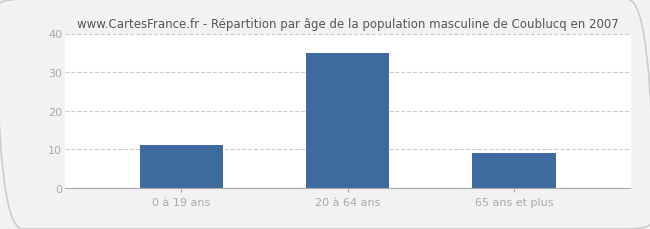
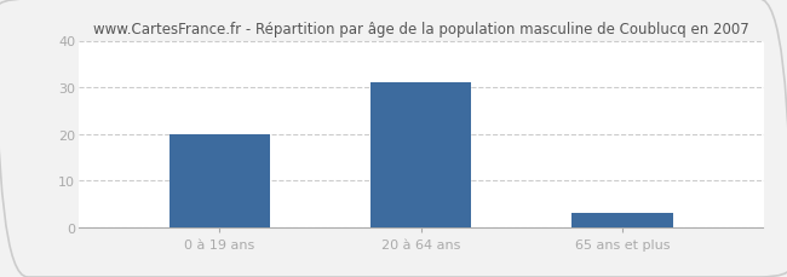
0 à 19 ans: 11 -> 20
20 à 64 ans: 35 -> 31
65 ans et plus: 9 -> 3
